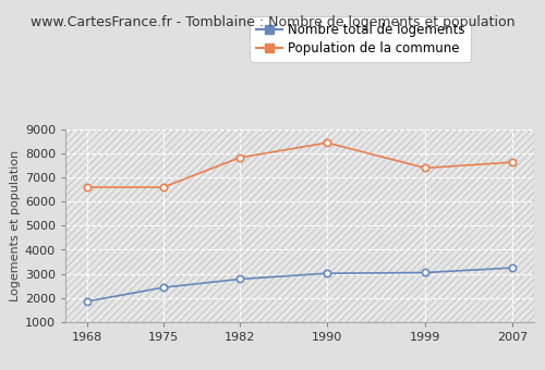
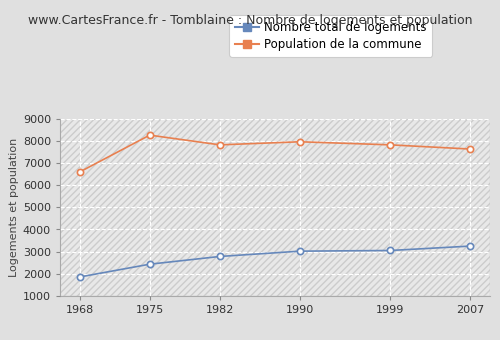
Population de la commune/1975: 6600 -> 8270
Population de la commune/1990: 8450 -> 7970
Population de la commune/1999: 7400 -> 7830
